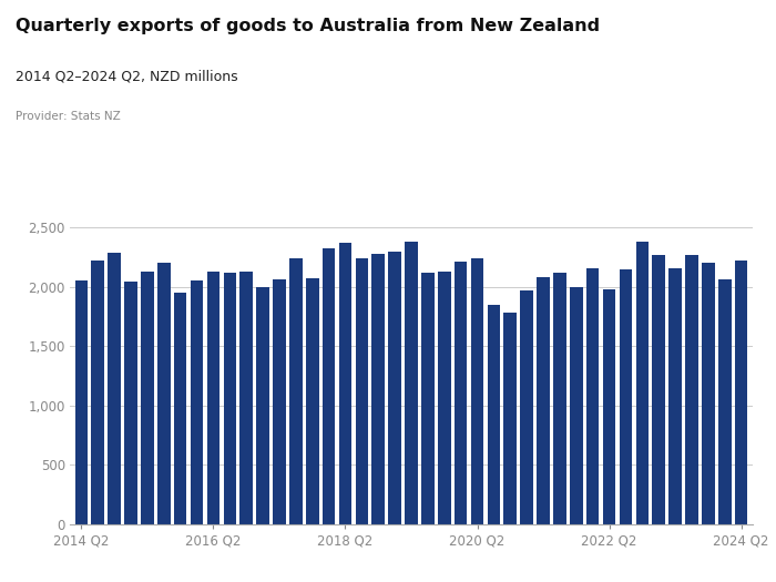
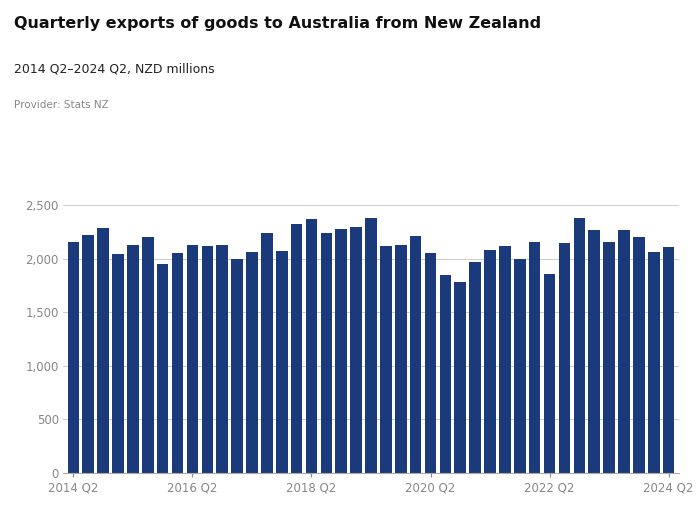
2014 Q2: 2,050 -> 2,160
2020 Q2: 2,240 -> 2,050
2022 Q2: 1,980 -> 1,860
2024 Q2: 2,220 -> 2,100
